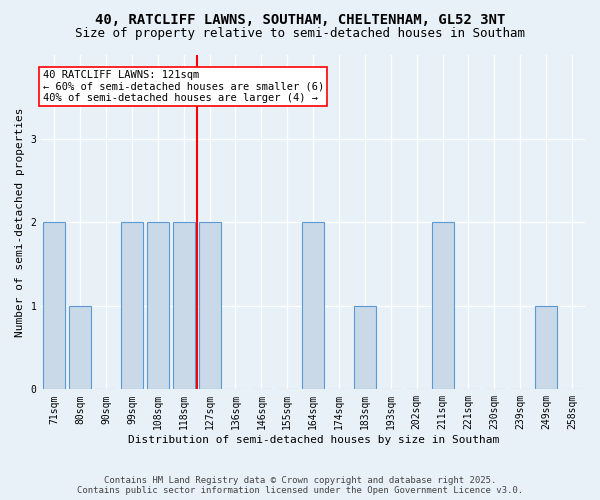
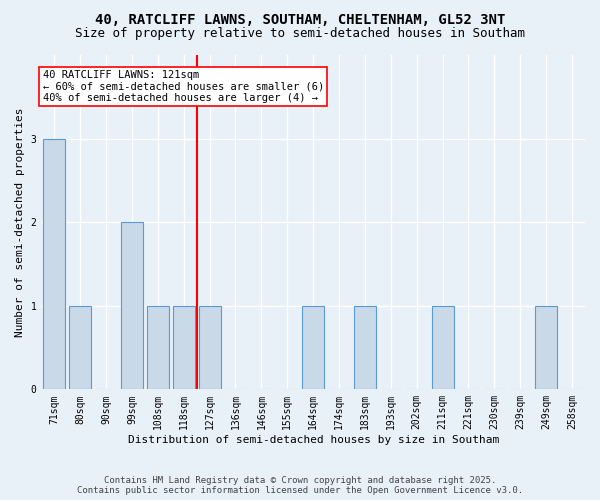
71sqm: 2 -> 3
108sqm: 2 -> 1
118sqm: 2 -> 1
127sqm: 2 -> 1
164sqm: 2 -> 1
211sqm: 2 -> 1
